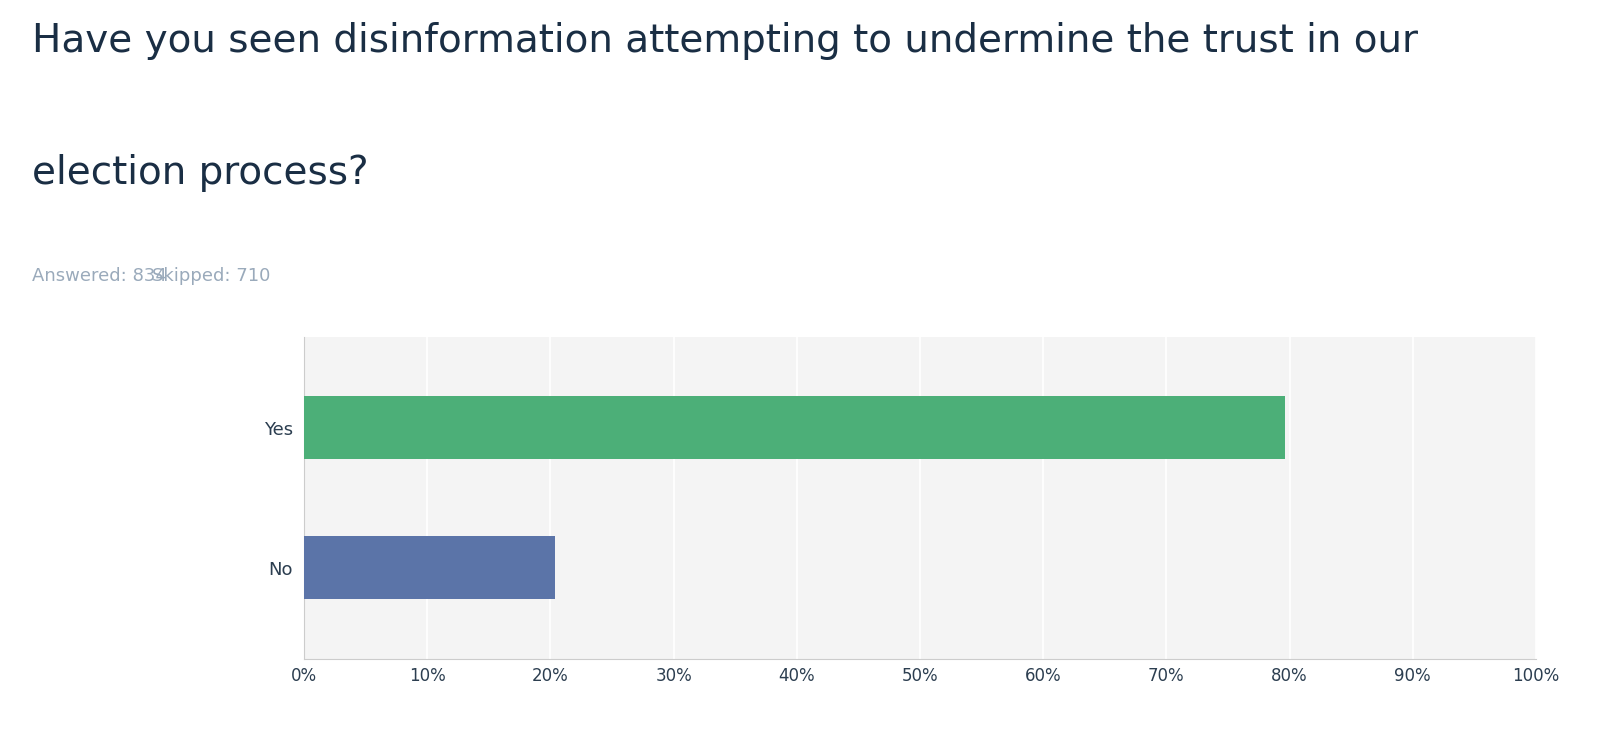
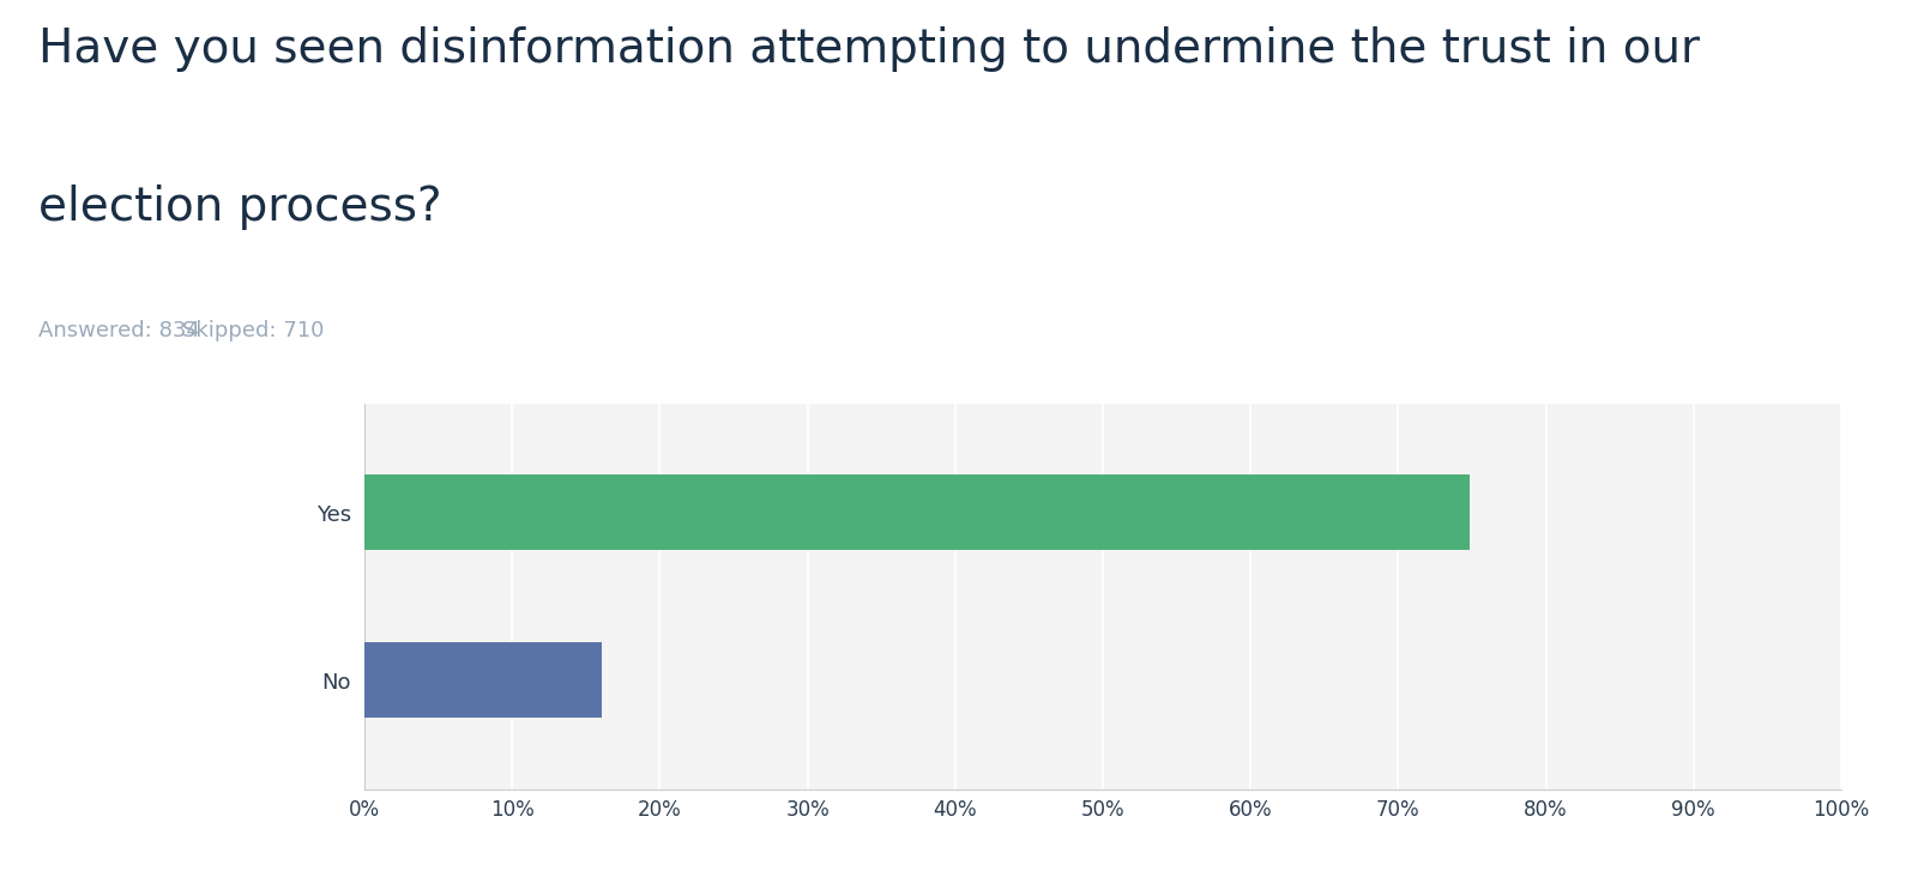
Yes: 79.6% -> 74.8%
No: 20.4% -> 16.1%
